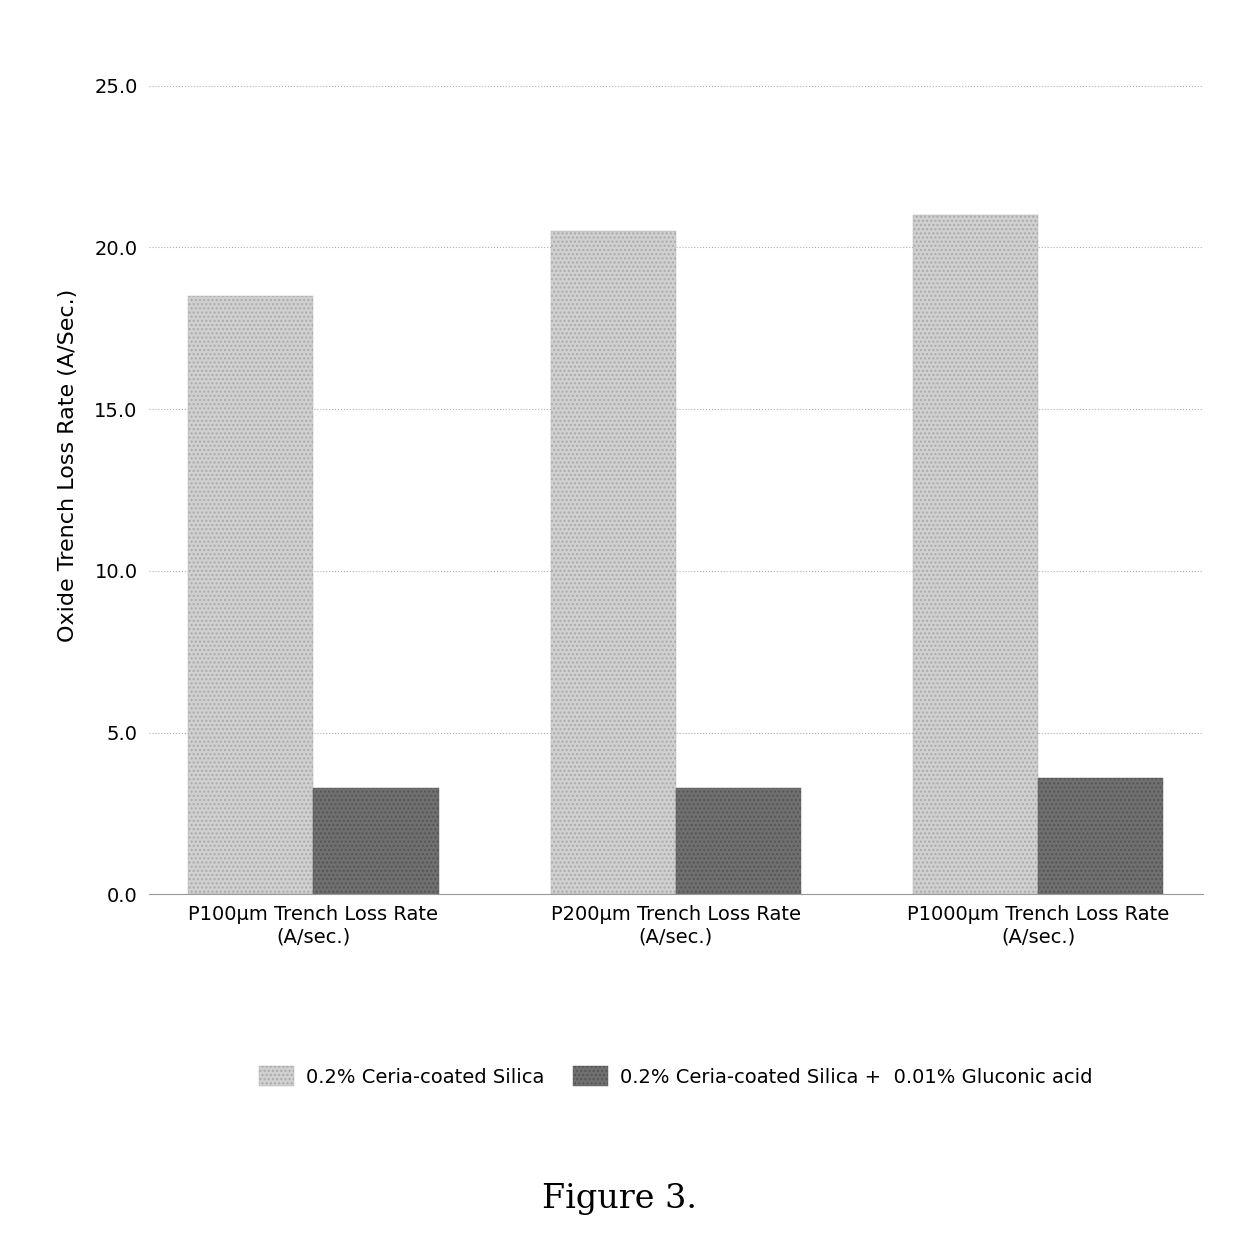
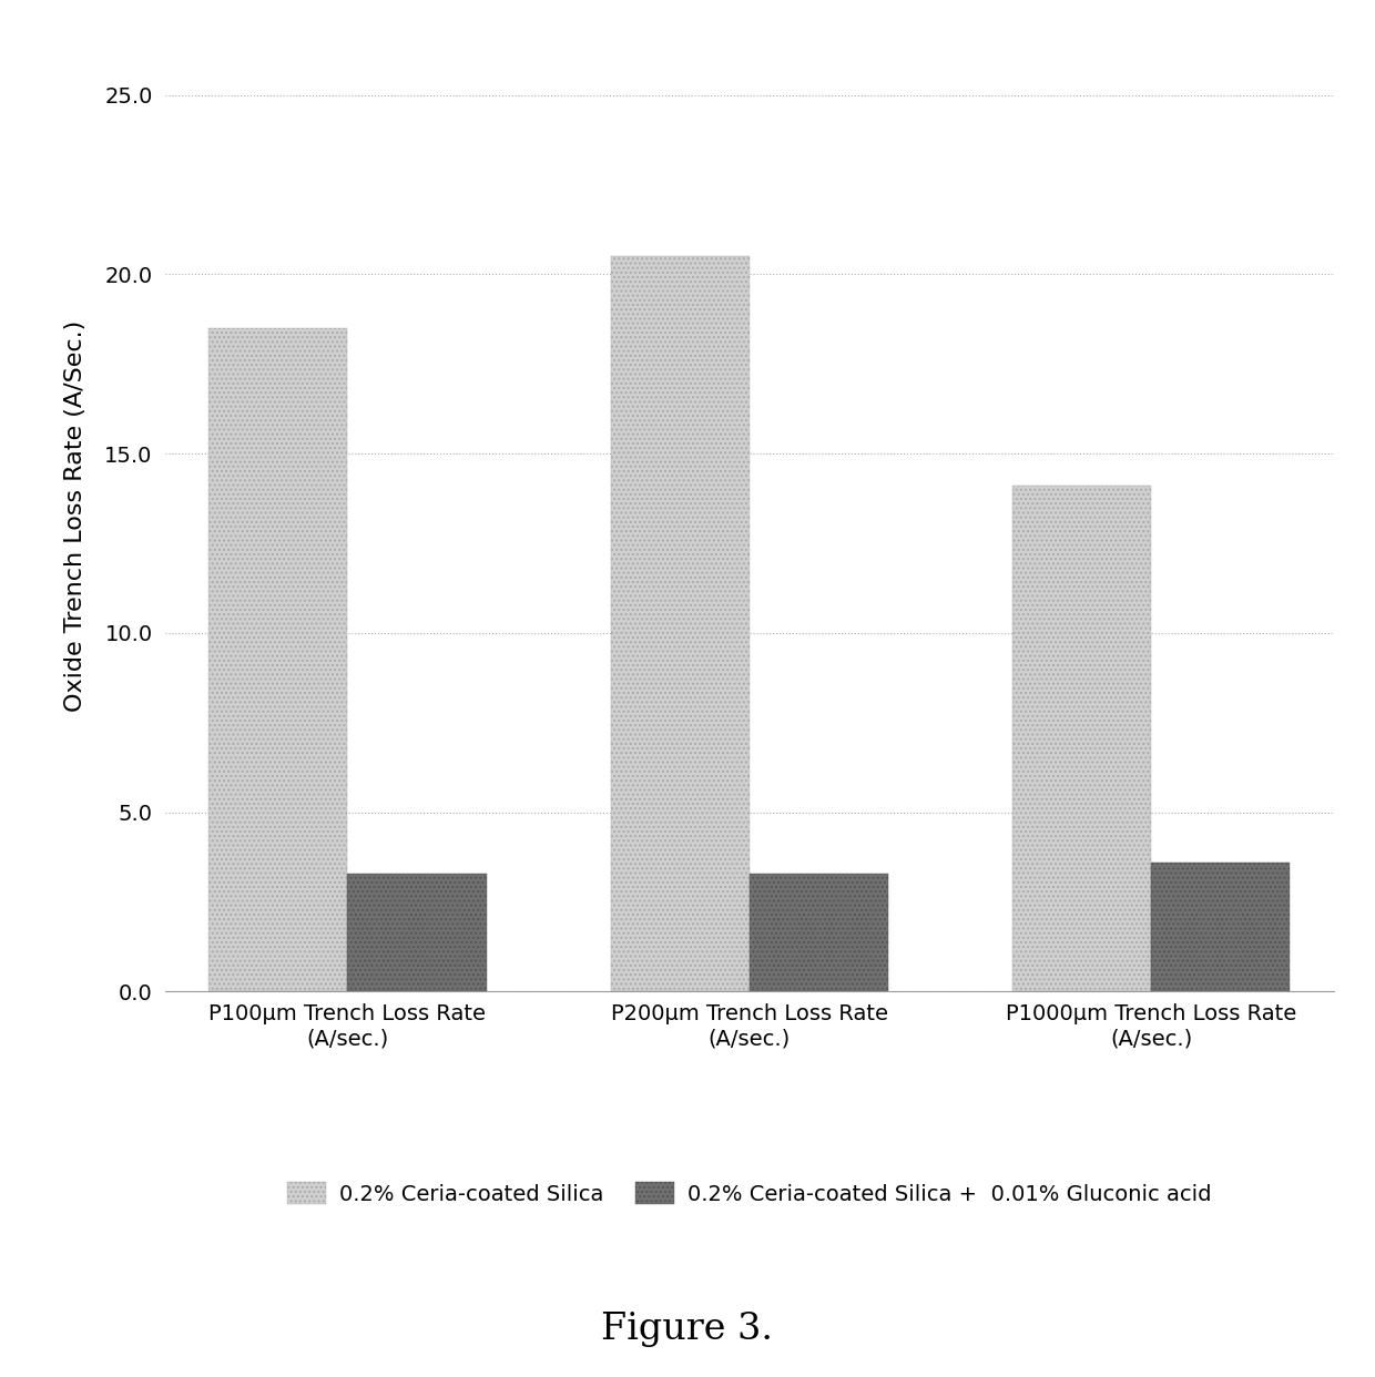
0.2% Ceria-coated Silica/P1000μm Trench Loss Rate (A/sec.): 21.0 -> 14.1
